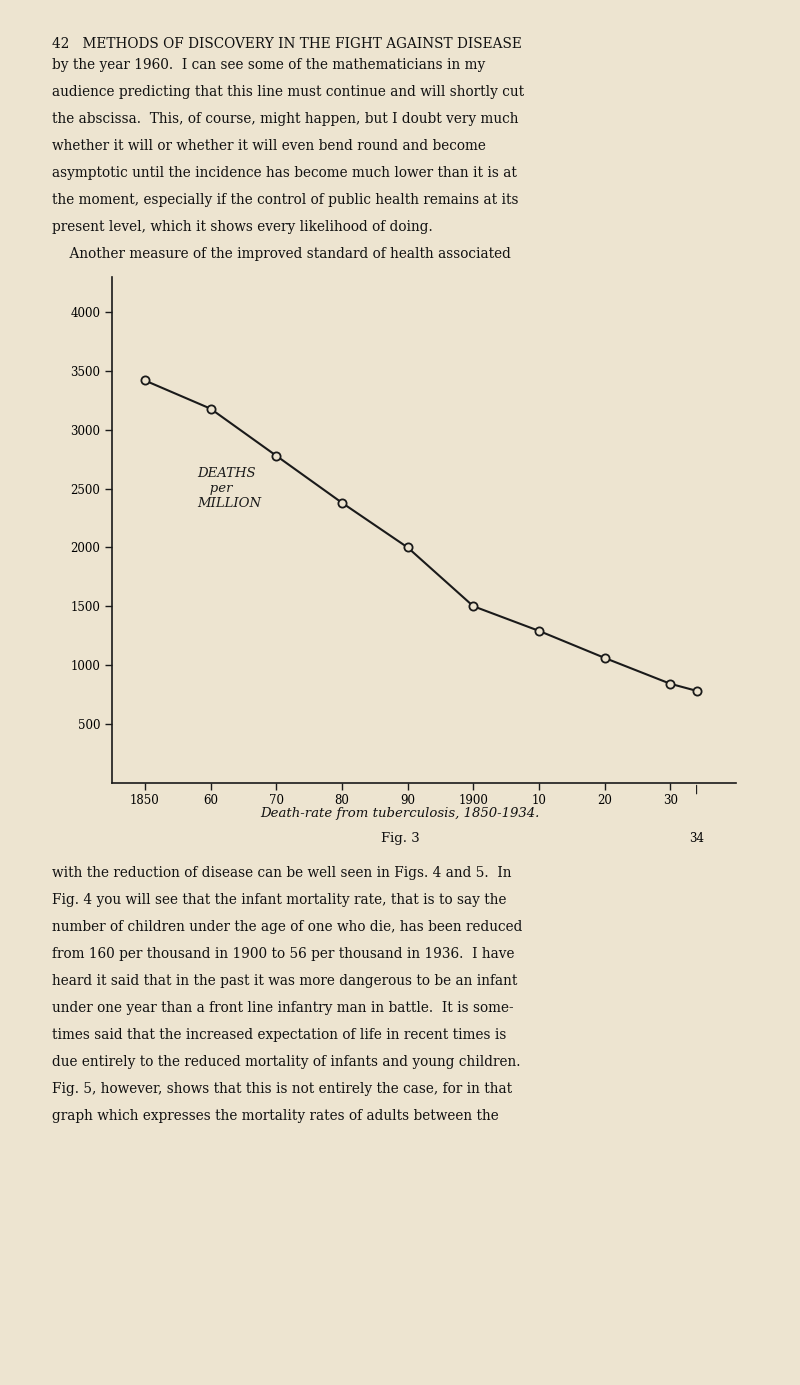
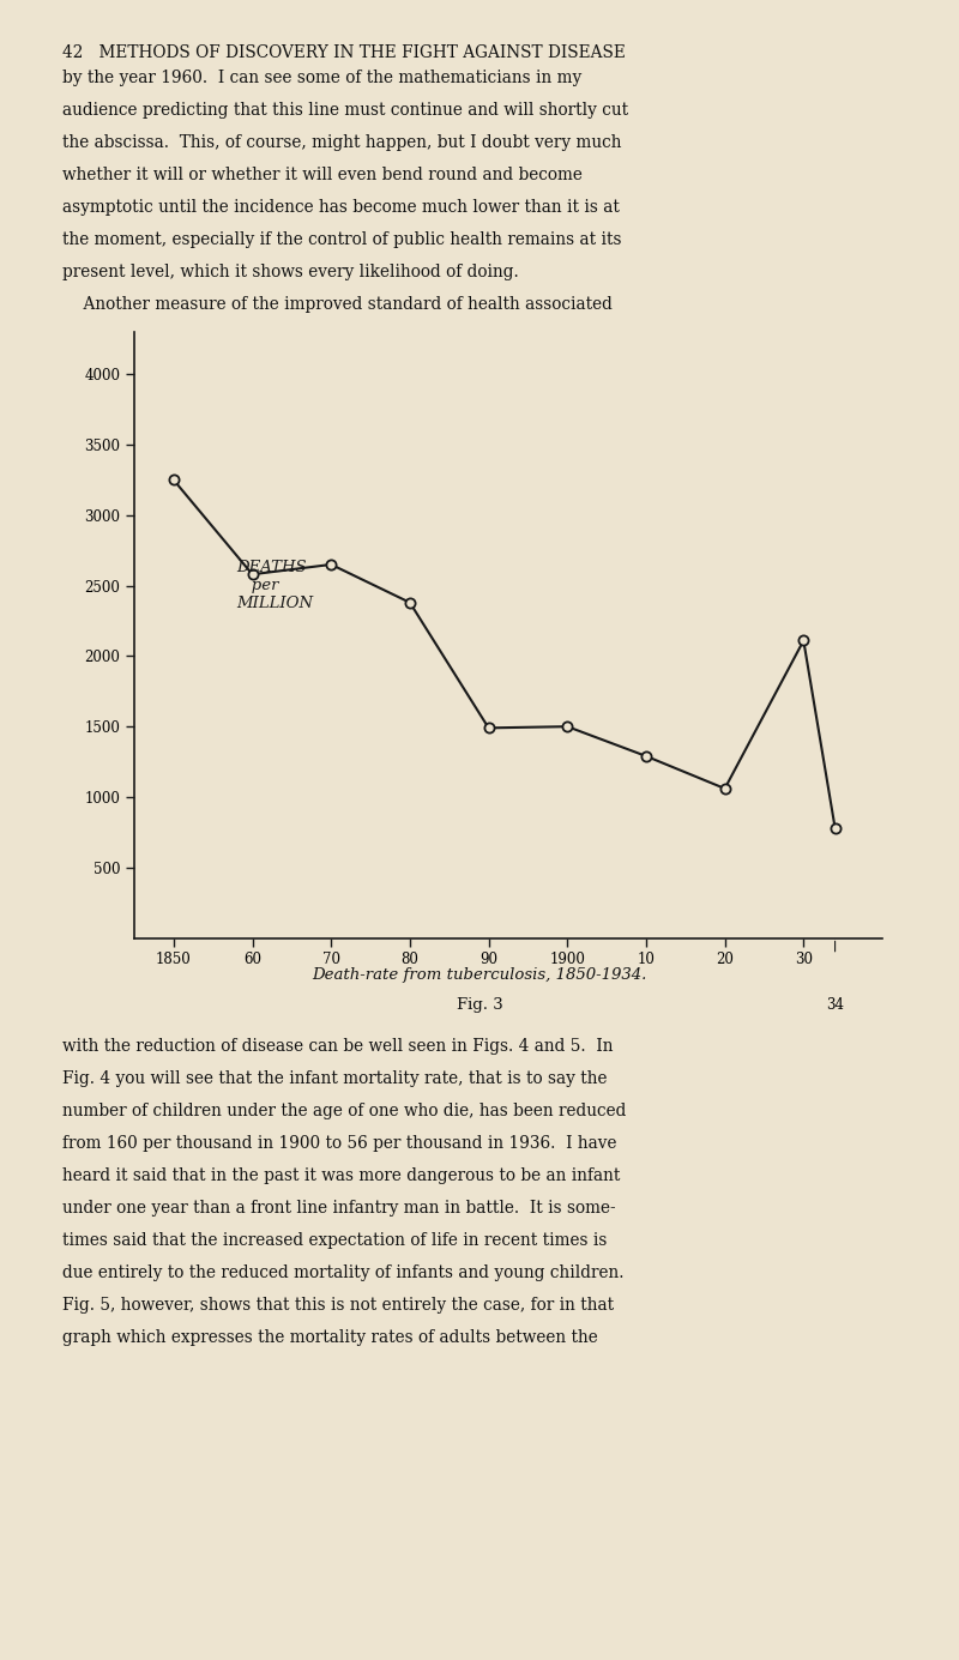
1850: 3420 -> 3250
60: 3180 -> 2580
70: 2780 -> 2650
90: 2000 -> 1490
30: 840 -> 2110
